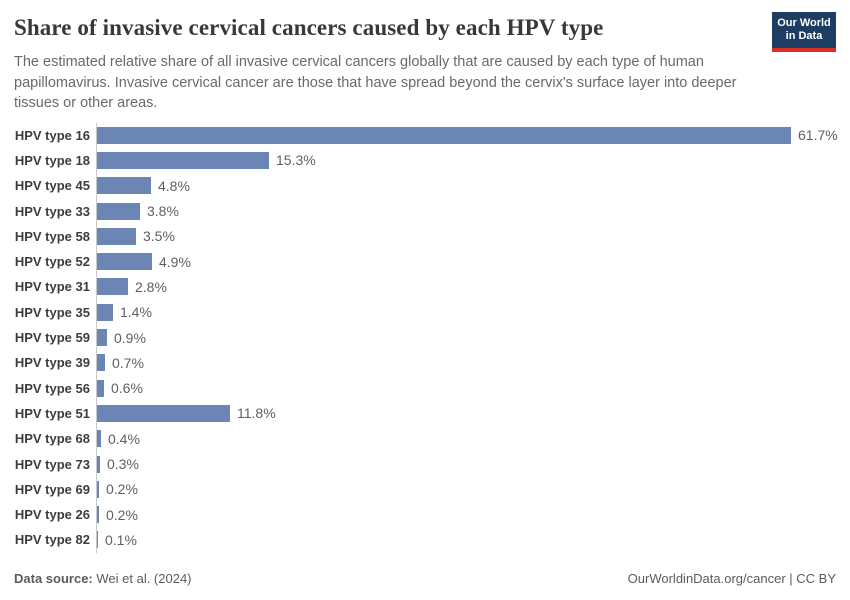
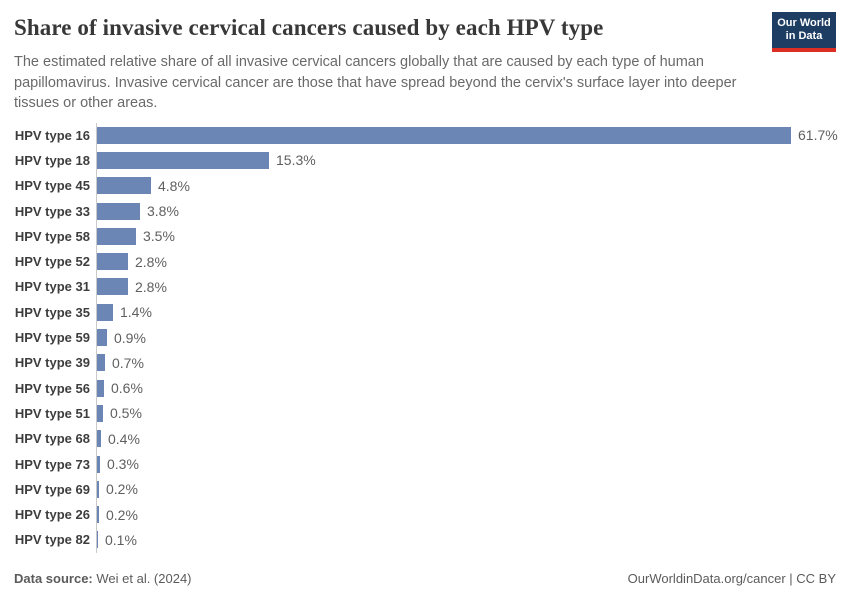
HPV type 52: 4.9% -> 2.8%
HPV type 51: 11.8% -> 0.5%
